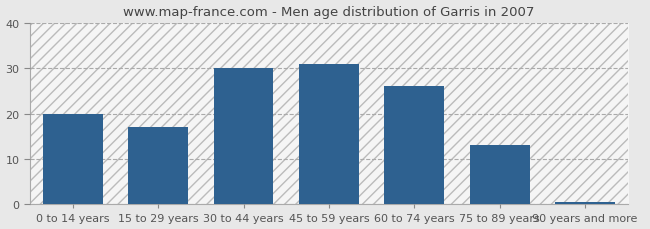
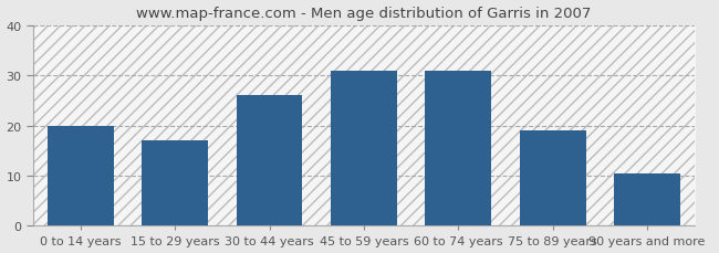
30 to 44 years: 30.0 -> 26.0
60 to 74 years: 26.0 -> 31.0
75 to 89 years: 13.0 -> 19.0
90 years and more: 0.5 -> 10.5
